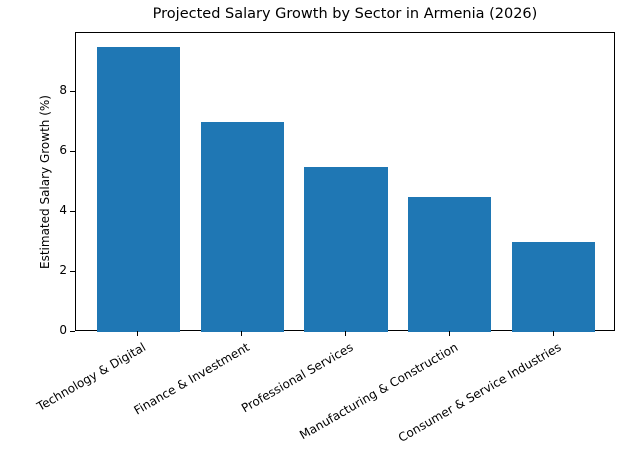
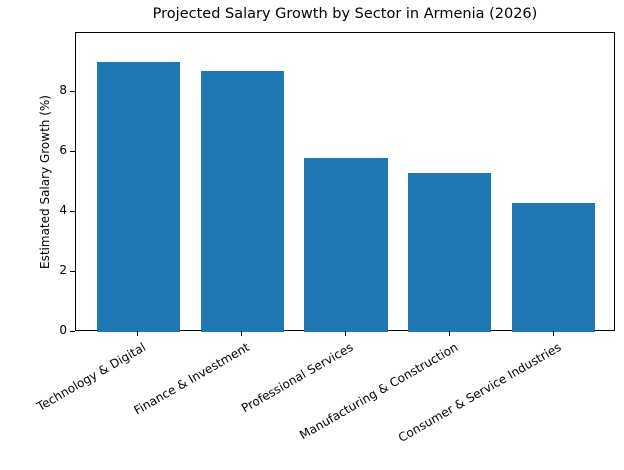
Technology & Digital: 9.5 -> 9.0
Finance & Investment: 7.0 -> 8.7
Professional Services: 5.5 -> 5.8
Manufacturing & Construction: 4.5 -> 5.3
Consumer & Service Industries: 3.0 -> 4.3
